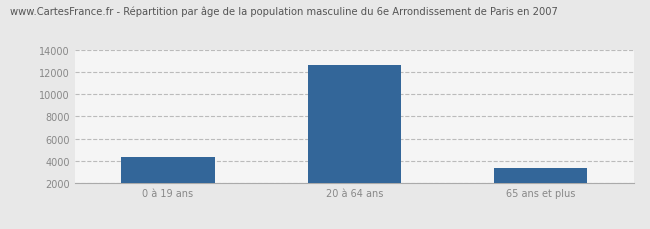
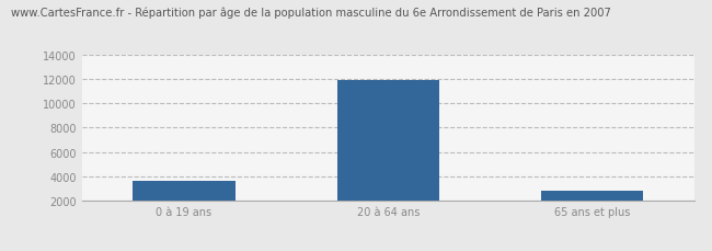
0 à 19 ans: 4300 -> 3600
20 à 64 ans: 12600 -> 11900
65 ans et plus: 3400 -> 2800
